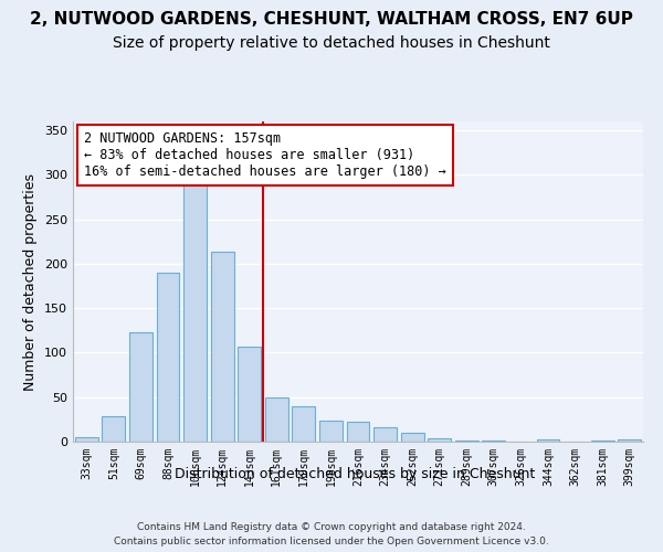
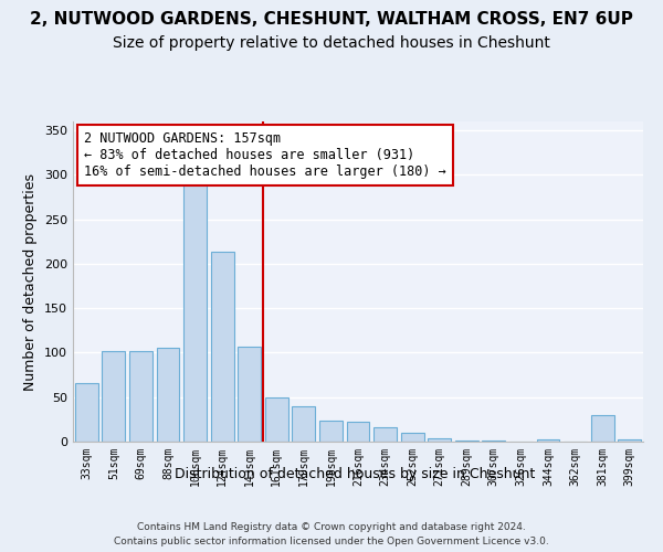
33sqm: 5 -> 66
51sqm: 29 -> 102
69sqm: 123 -> 102
88sqm: 190 -> 106
381sqm: 1 -> 30
